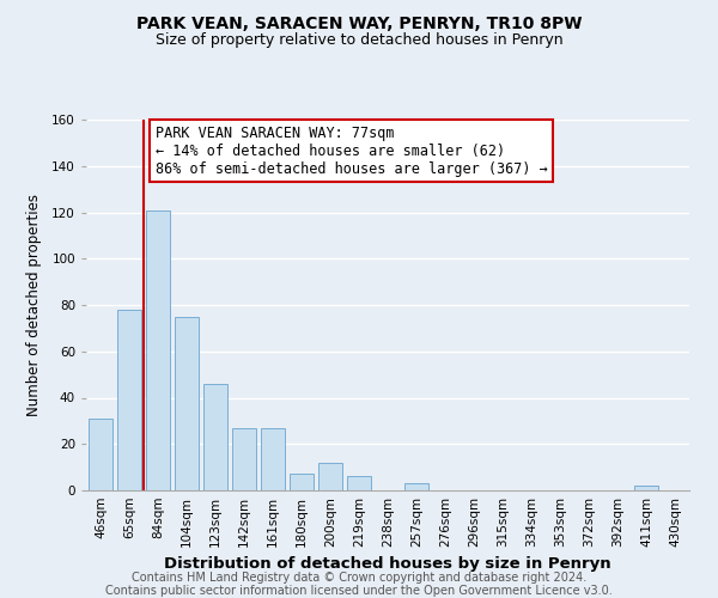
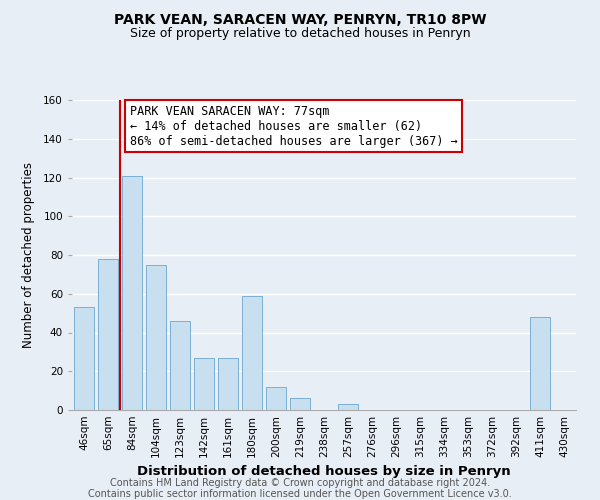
46sqm: 31 -> 53
180sqm: 7 -> 59
411sqm: 2 -> 48
